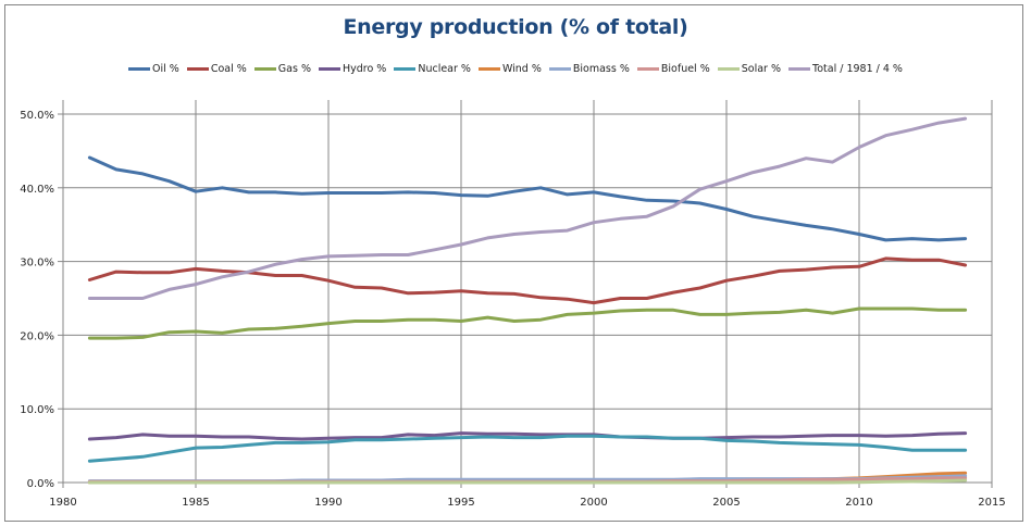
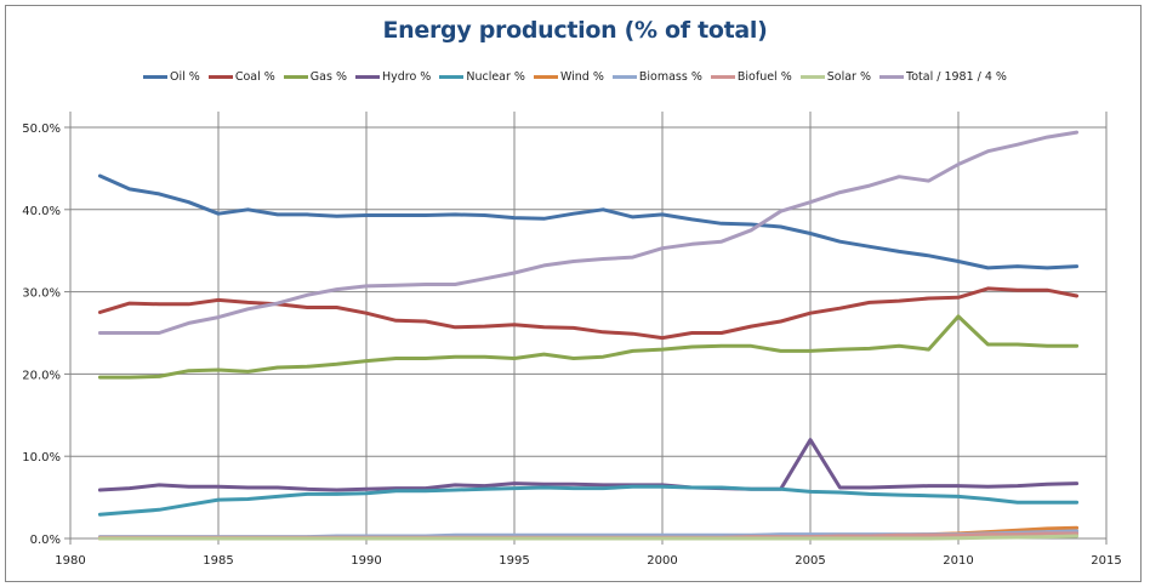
Hydro %/2005: 6% -> 12%
Gas %/2010: 24% -> 27%
